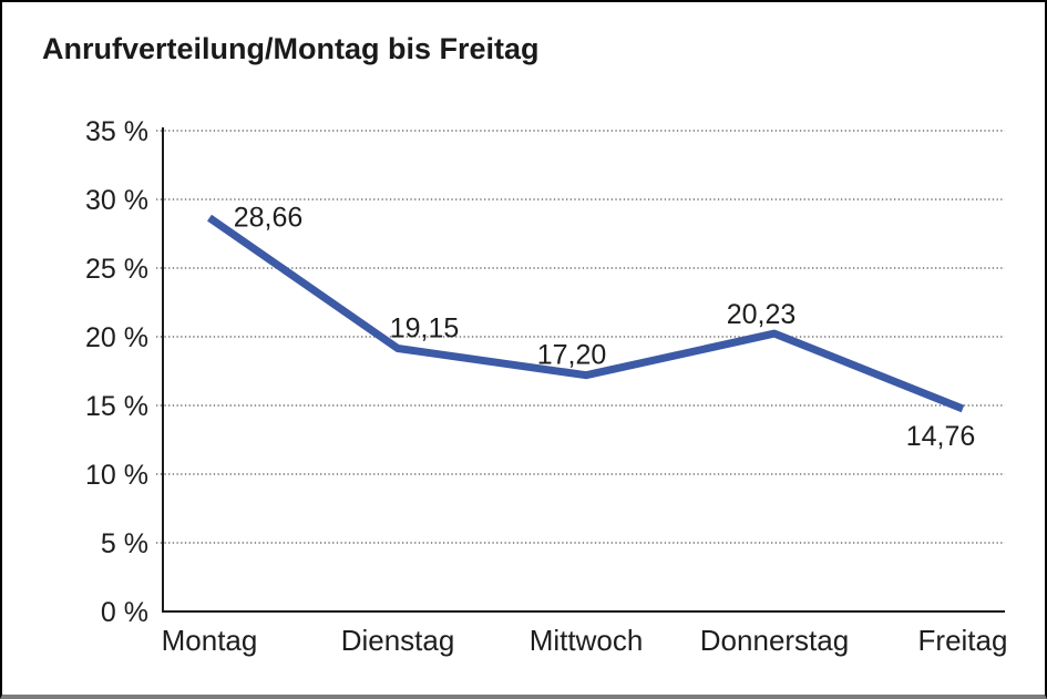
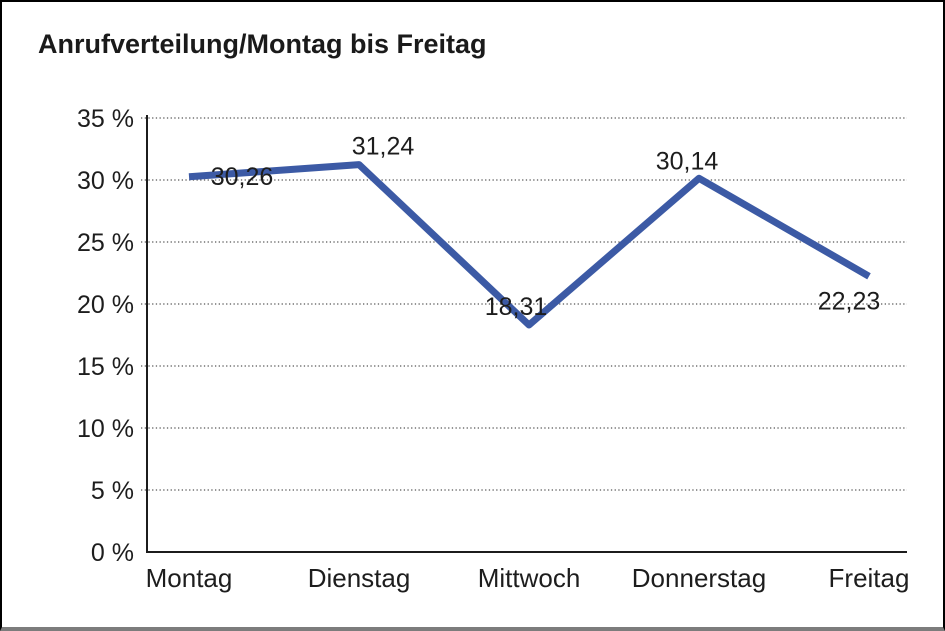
Montag: 28,66 -> 30,26
Dienstag: 19,15 -> 31,24
Mittwoch: 17,20 -> 18,31
Donnerstag: 20,23 -> 30,14
Freitag: 14,76 -> 22,23
